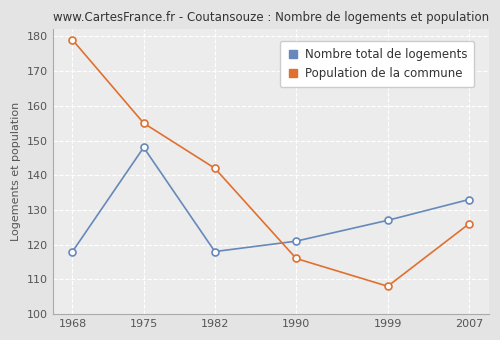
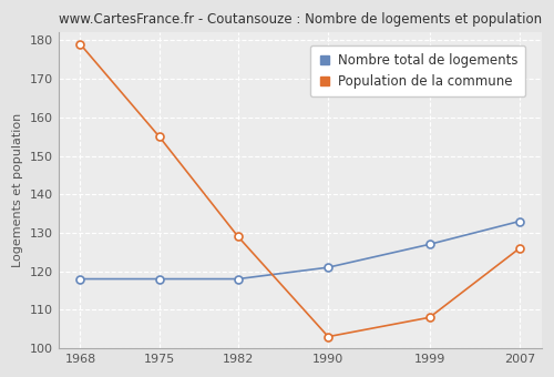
Nombre total de logements/1975: 148 -> 118
Population de la commune/1982: 142 -> 129
Population de la commune/1990: 116 -> 103
